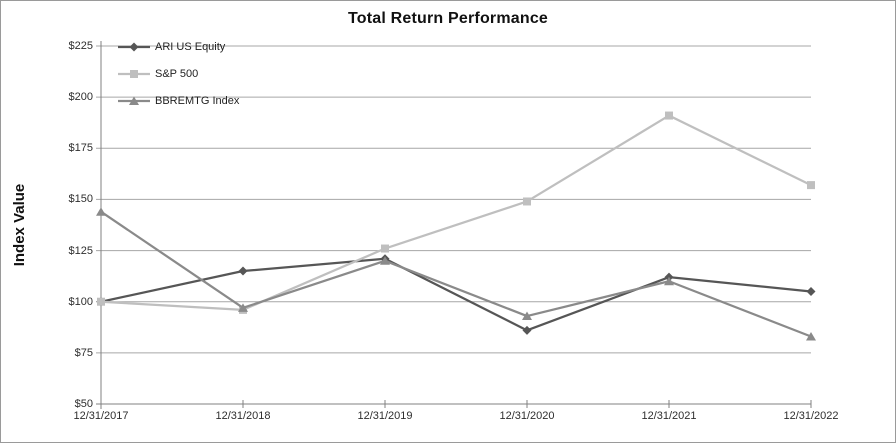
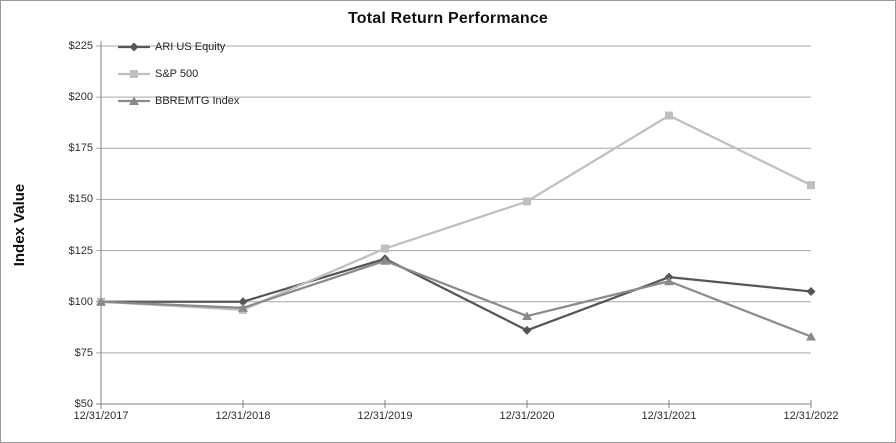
BBREMTG Index/12/31/2017: $144 -> $100
ARI US Equity/12/31/2018: $115 -> $100
